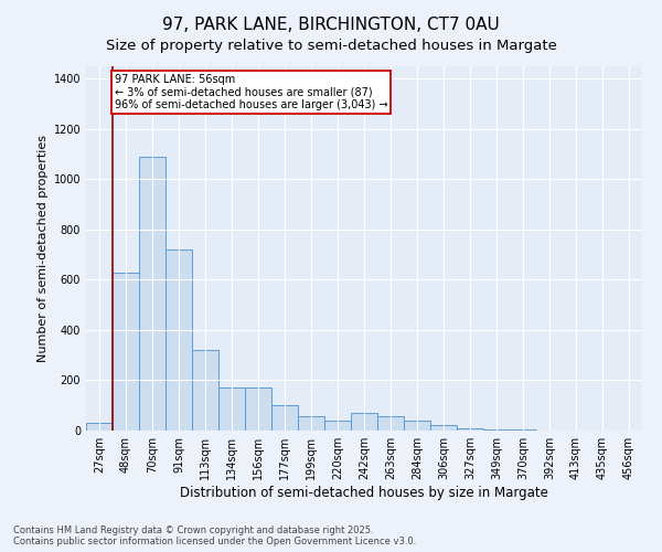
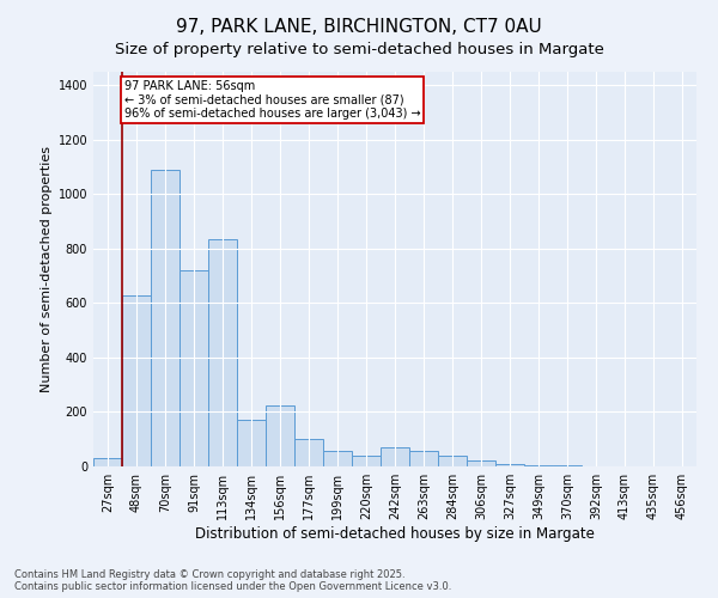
113sqm: 320 -> 835
156sqm: 170 -> 225
